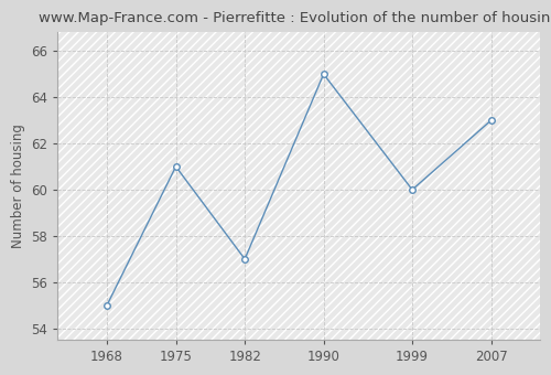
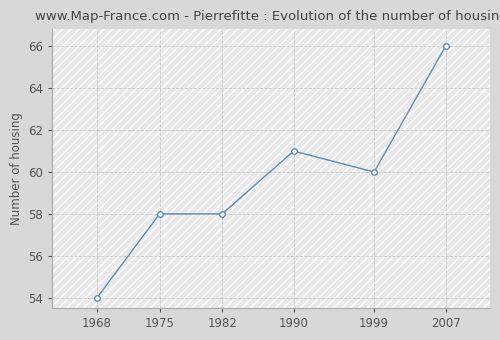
1968: 55 -> 54
1975: 61 -> 58
1982: 57 -> 58
1990: 65 -> 61
2007: 63 -> 66
